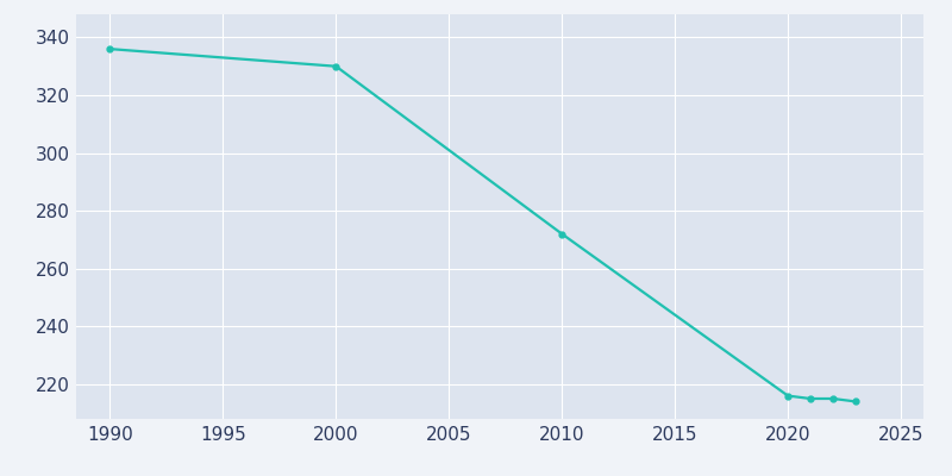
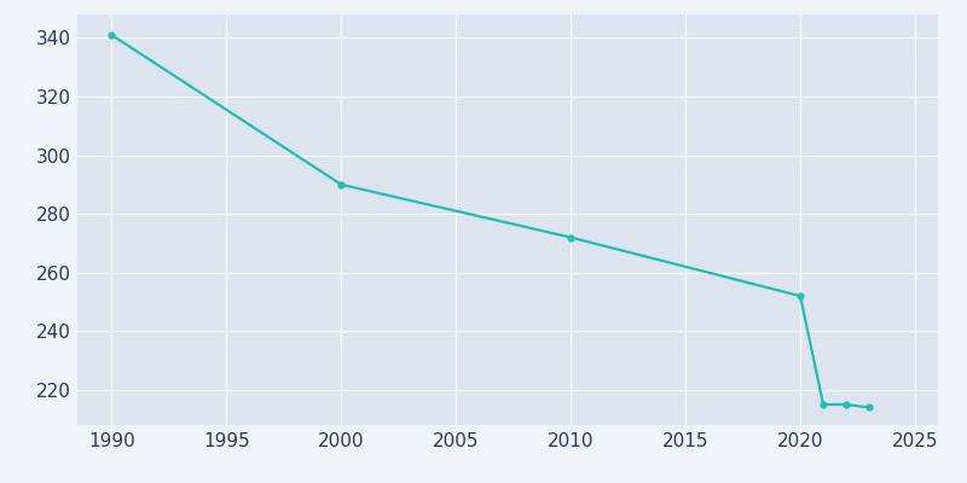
1990: 336 -> 341
2000: 330 -> 290
2020: 216 -> 252
